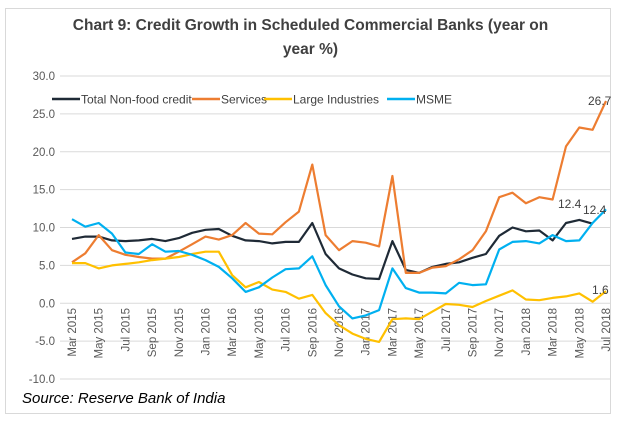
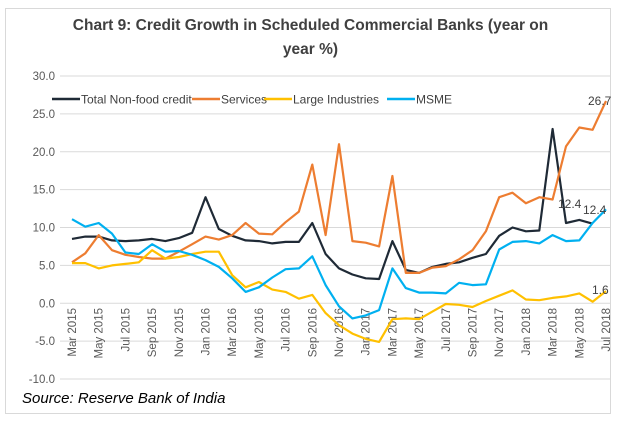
Large Industries/Sep 2015: 6 -> 7
Total Non-food credit/Jan 2016: 10 -> 14
Services/Nov 2016: 7 -> 21
Total Non-food credit/Mar 2018: 8 -> 23
